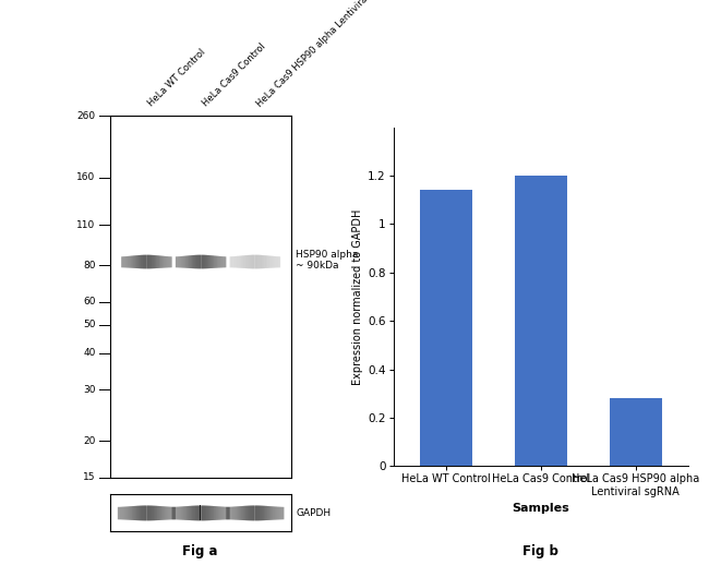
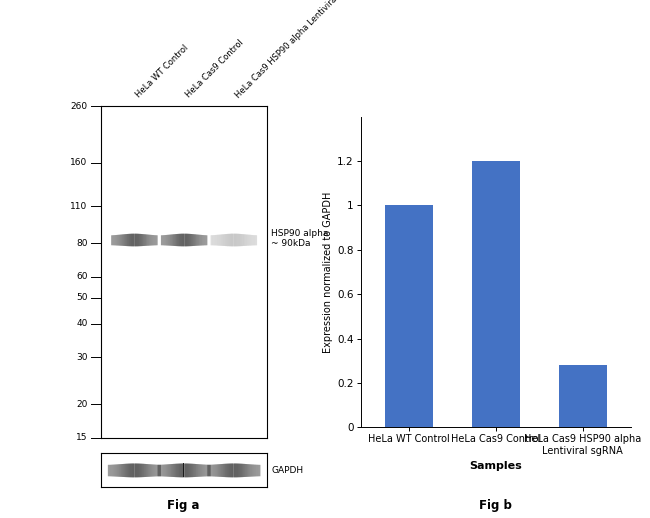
HeLa WT Control: 1.14 -> 1.00
